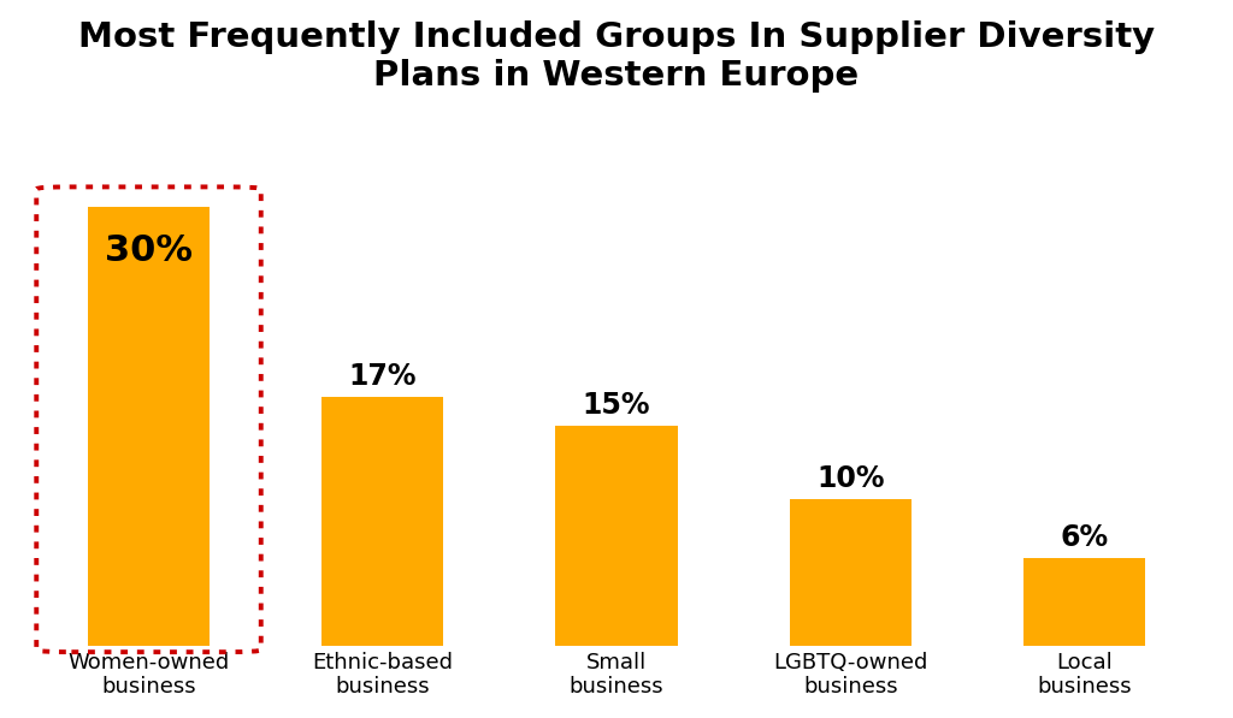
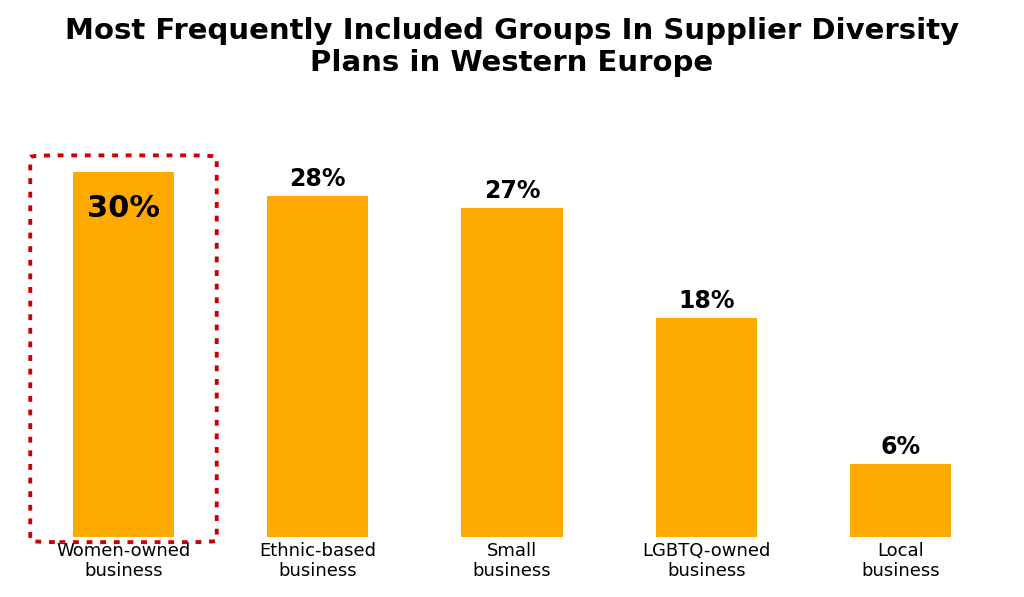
Ethnic-based business: 17% -> 28%
Small business: 15% -> 27%
LGBTQ-owned business: 10% -> 18%
